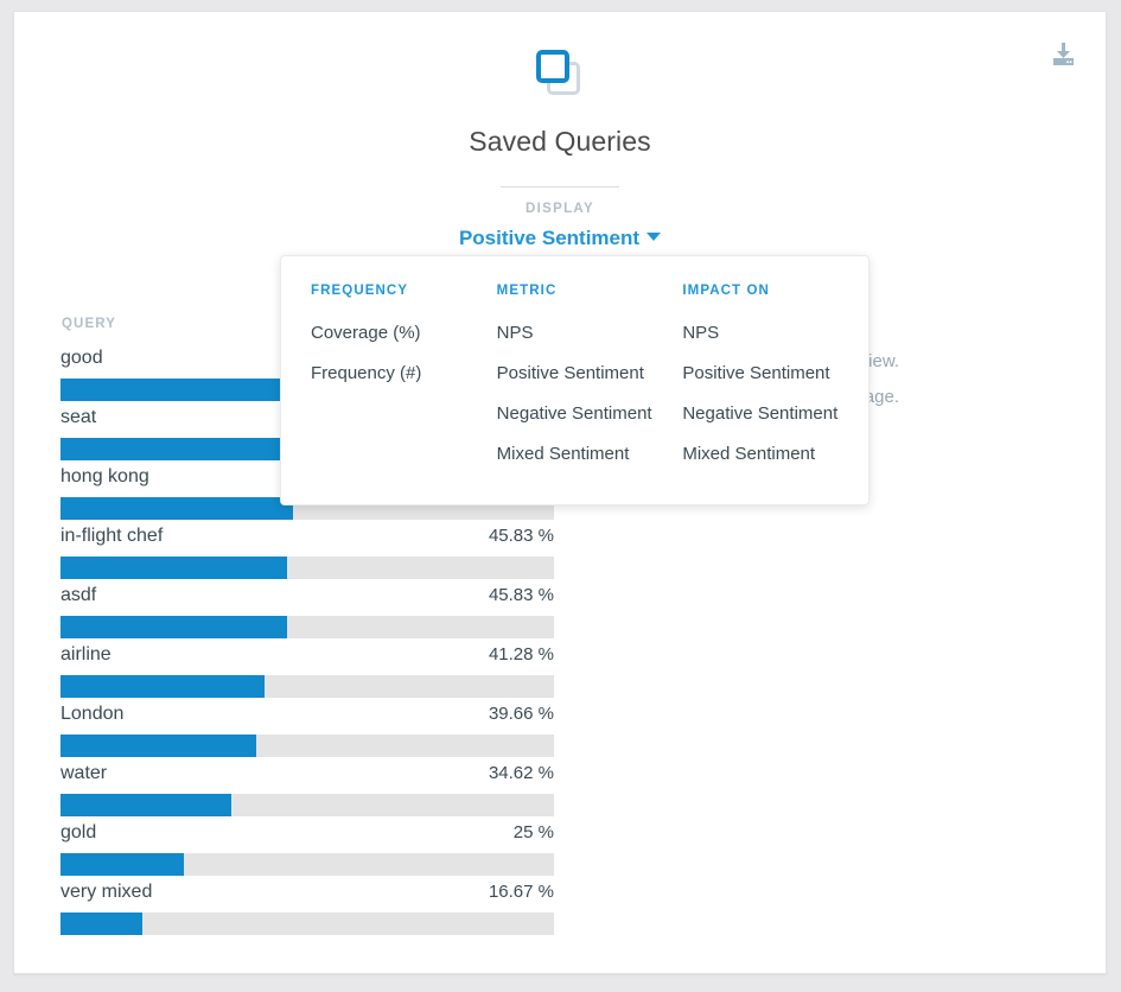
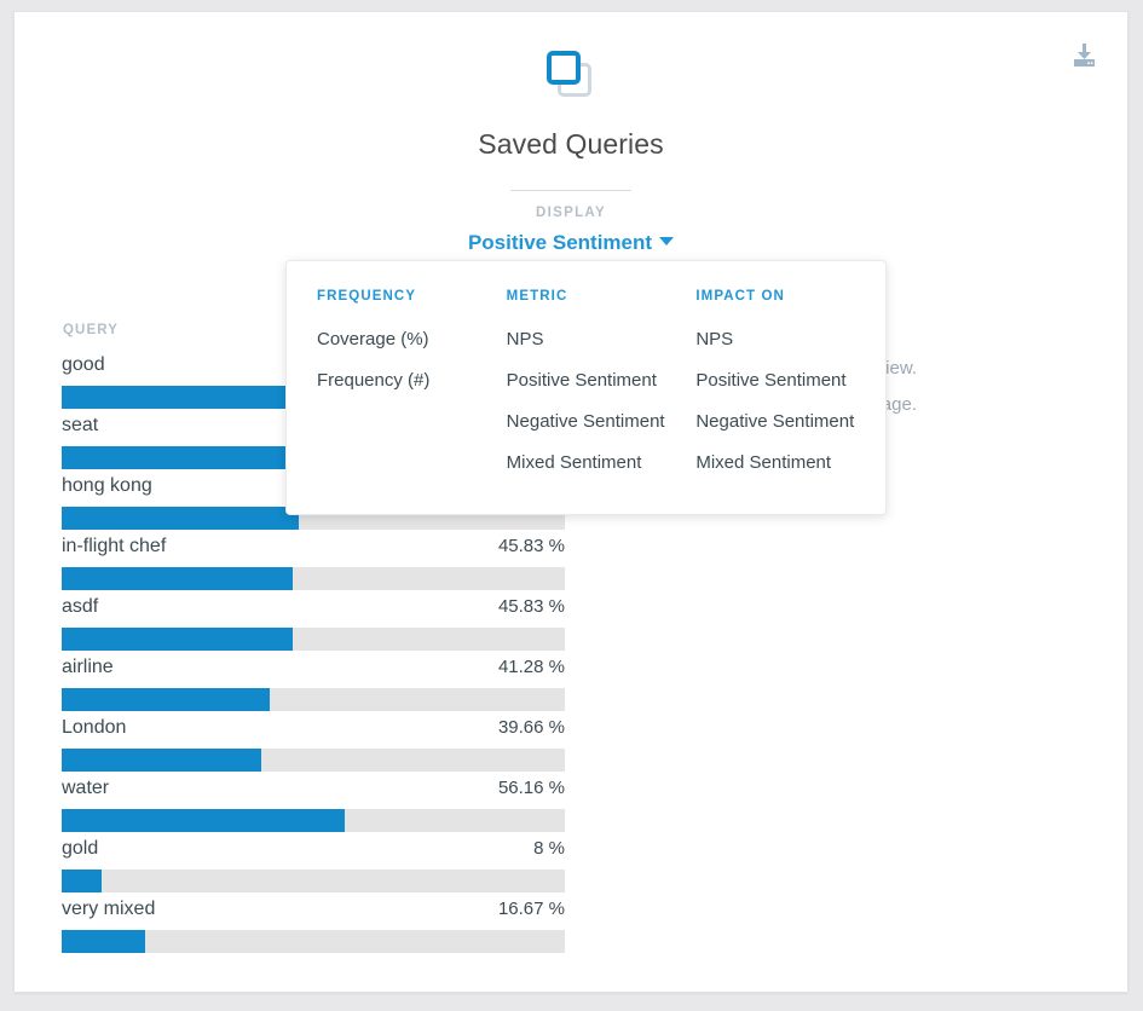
water: 34.62 -> 56.16
gold: 25 -> 8
